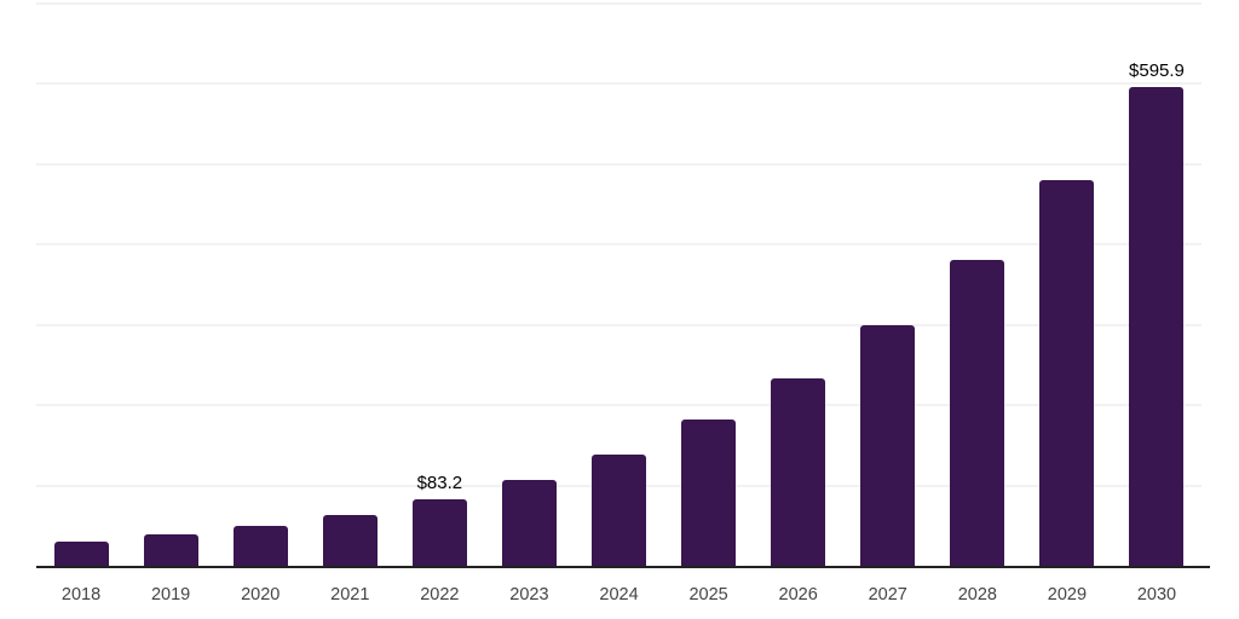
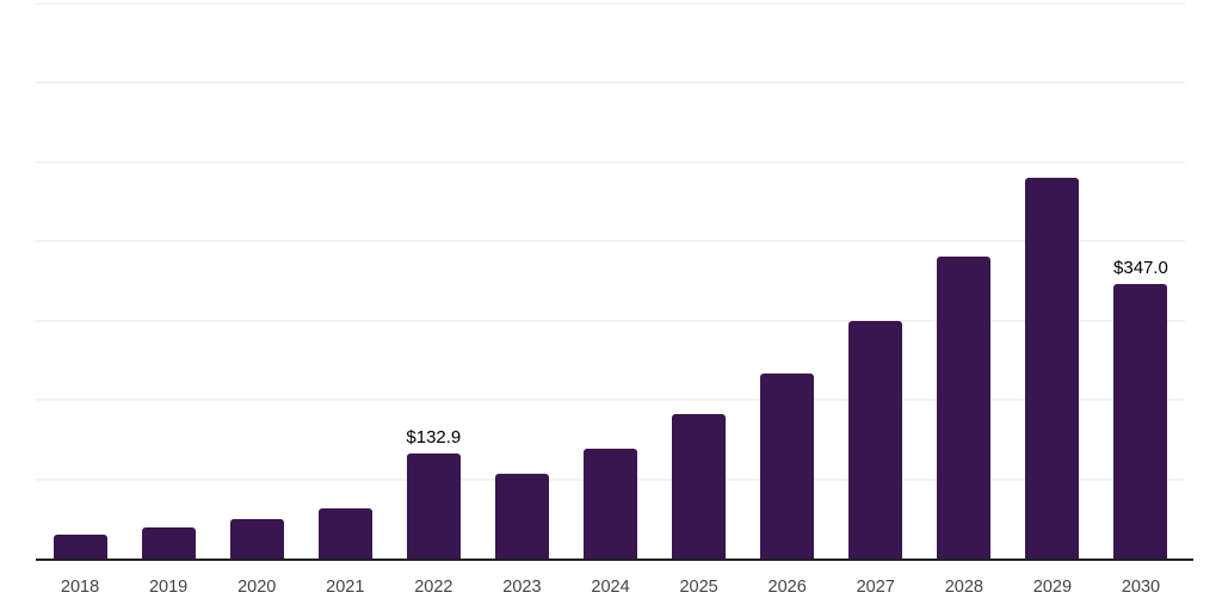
2022: $83.2 -> $132.9
2030: $595.9 -> $347.0
